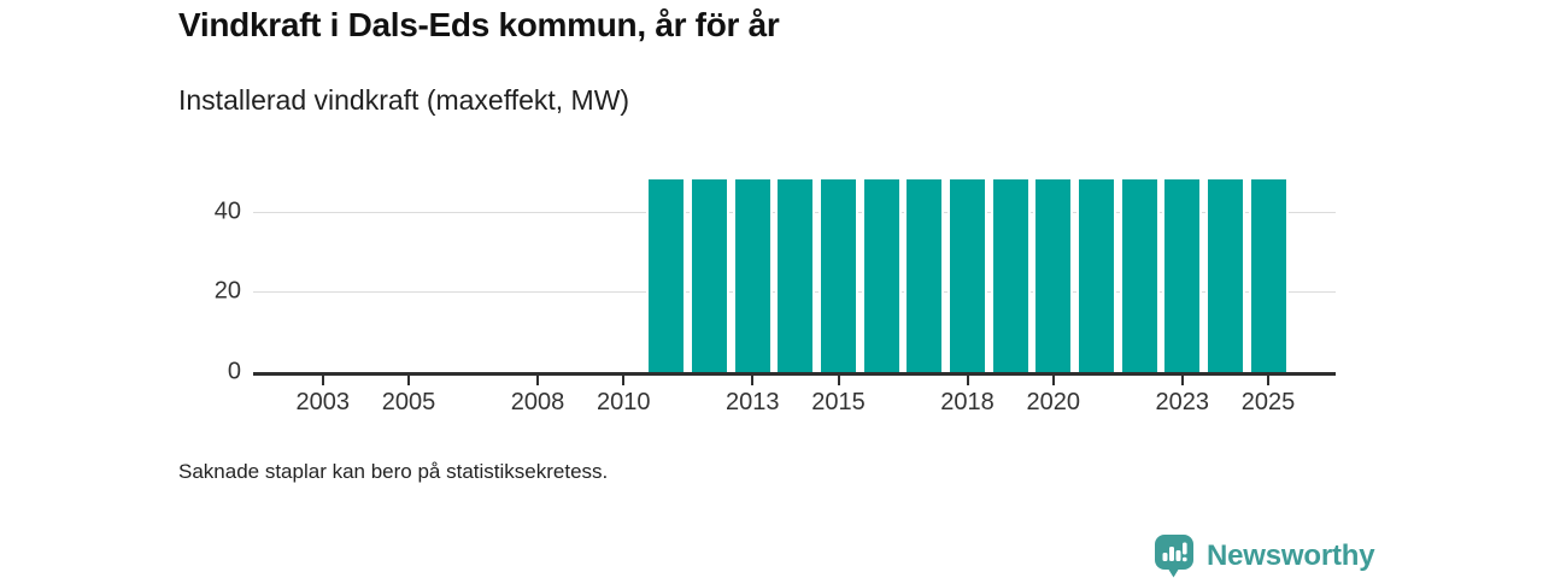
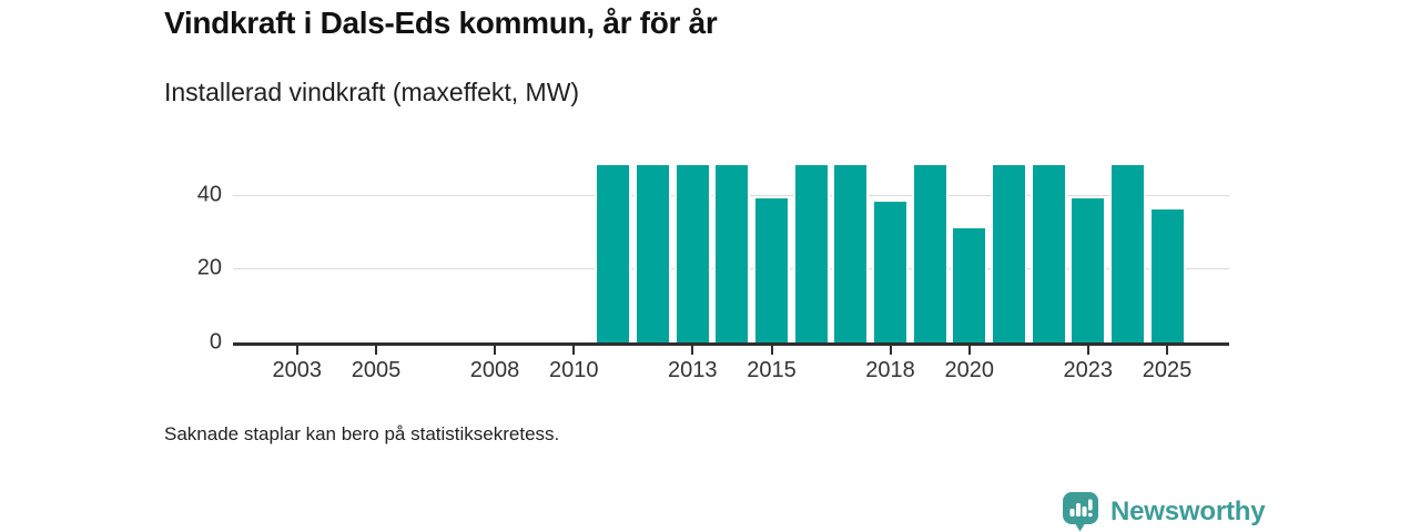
2015: 48 -> 39
2018: 48 -> 38
2020: 48 -> 31
2023: 48 -> 39
2025: 48 -> 36
